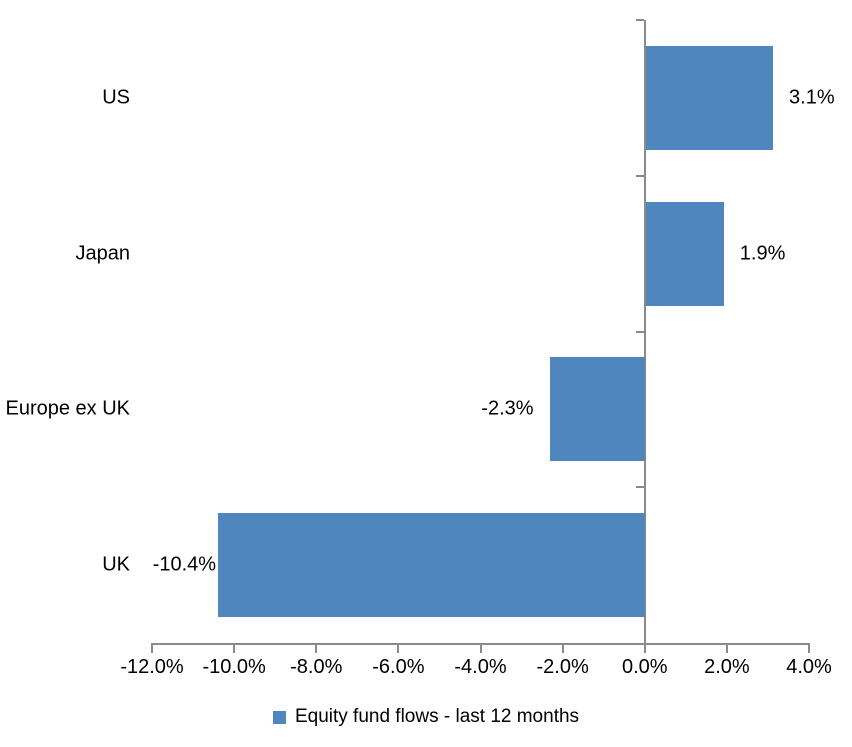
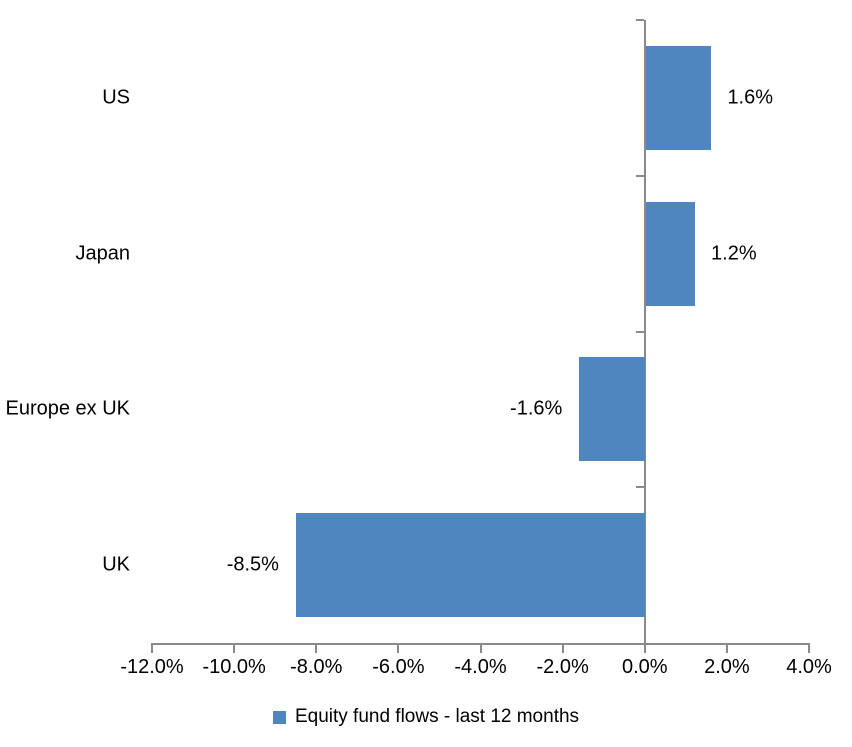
US: 3.1% -> 1.6%
Japan: 1.9% -> 1.2%
Europe ex UK: -2.3% -> -1.6%
UK: -10.4% -> -8.5%
